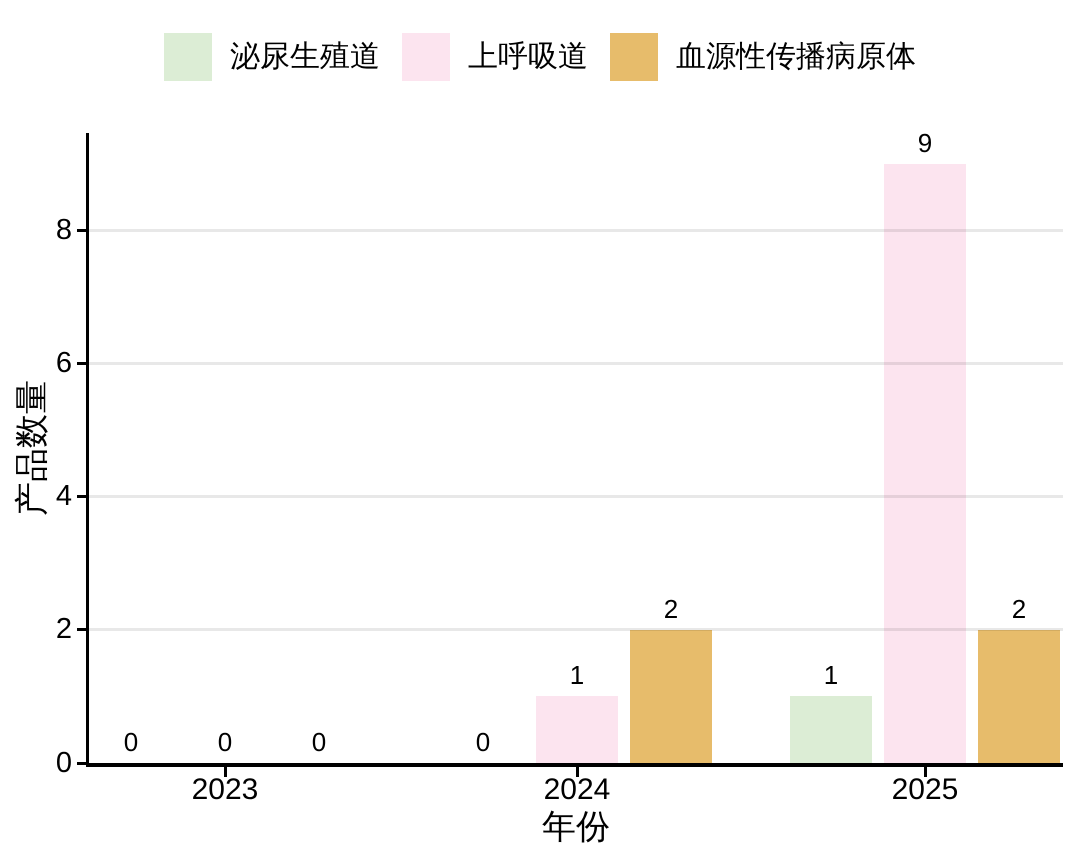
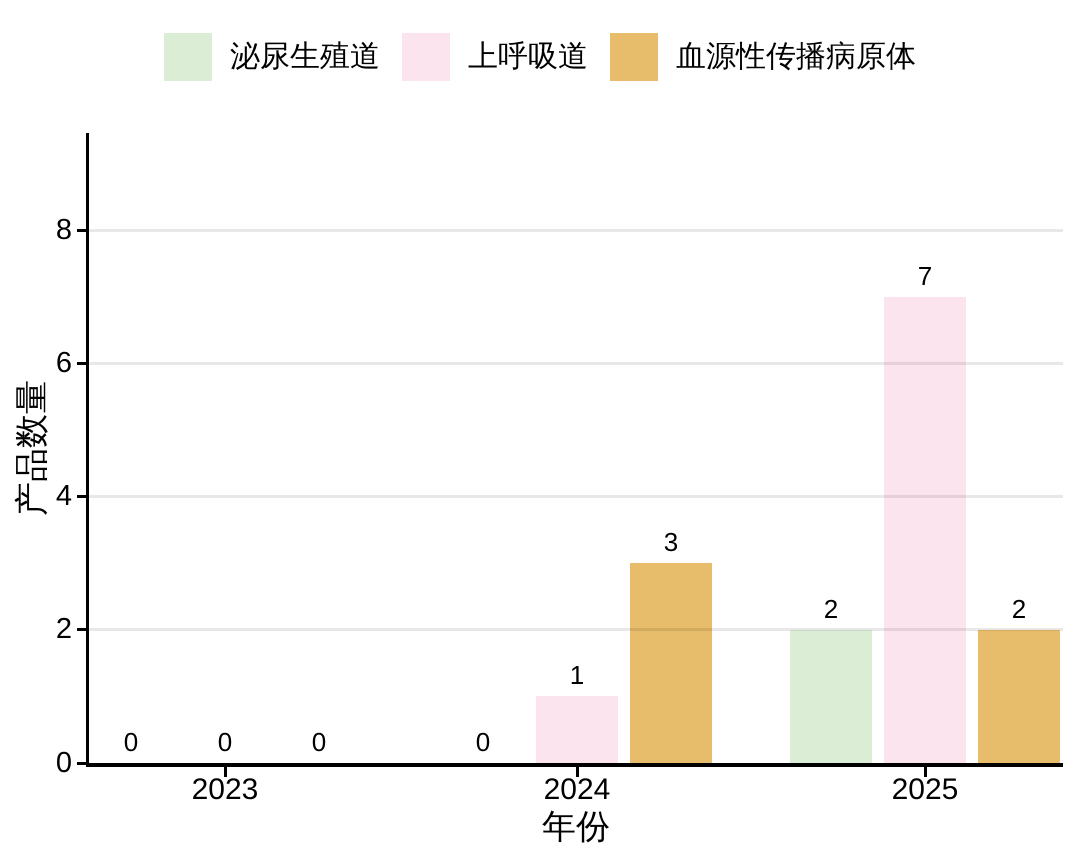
血源性传播病原体/2024: 2 -> 3
泌尿生殖道/2025: 1 -> 2
上呼吸道/2025: 9 -> 7
